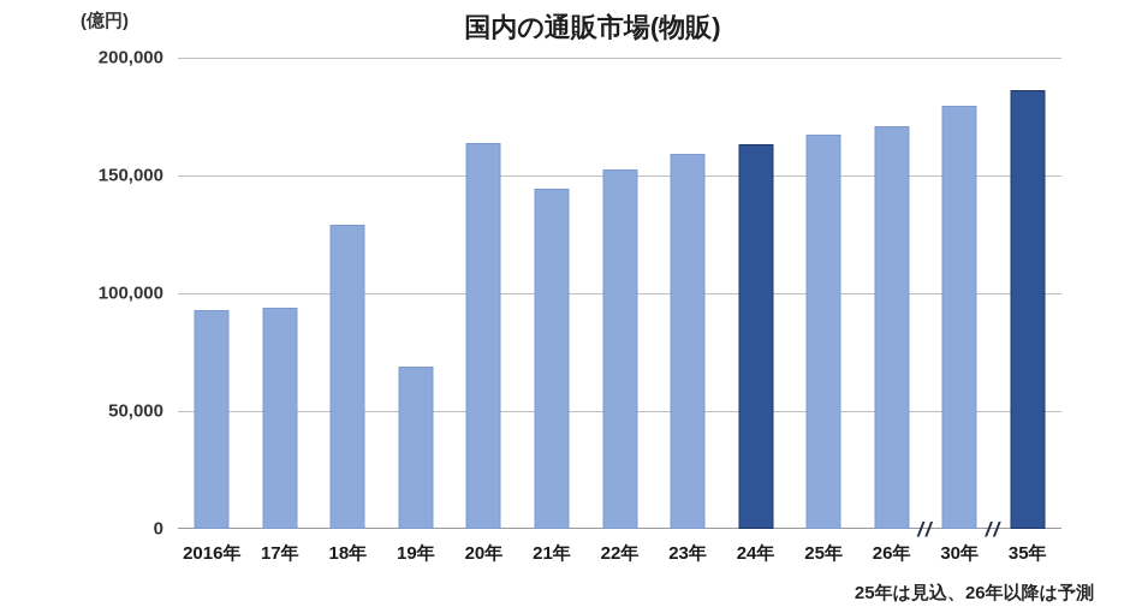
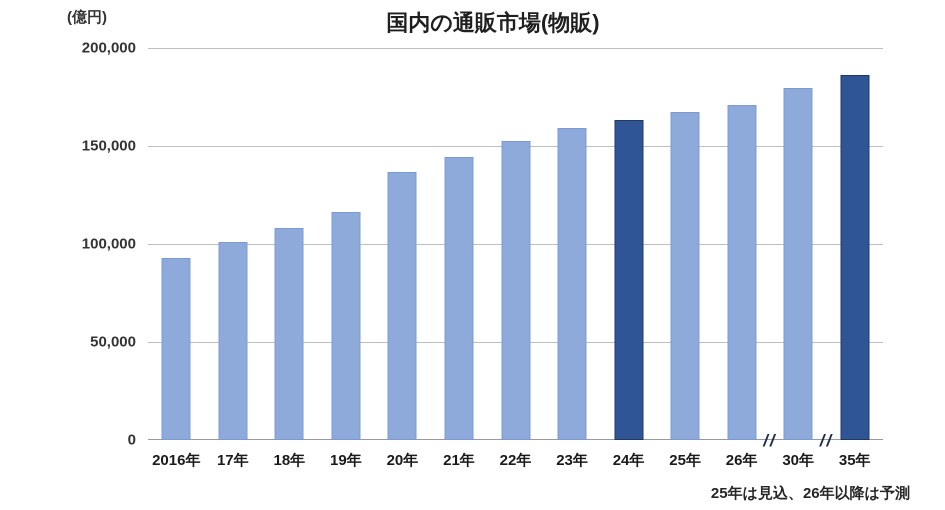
17年: 94000 -> 101000
18年: 129000 -> 108000
19年: 69000 -> 116000
20年: 164000 -> 136000
